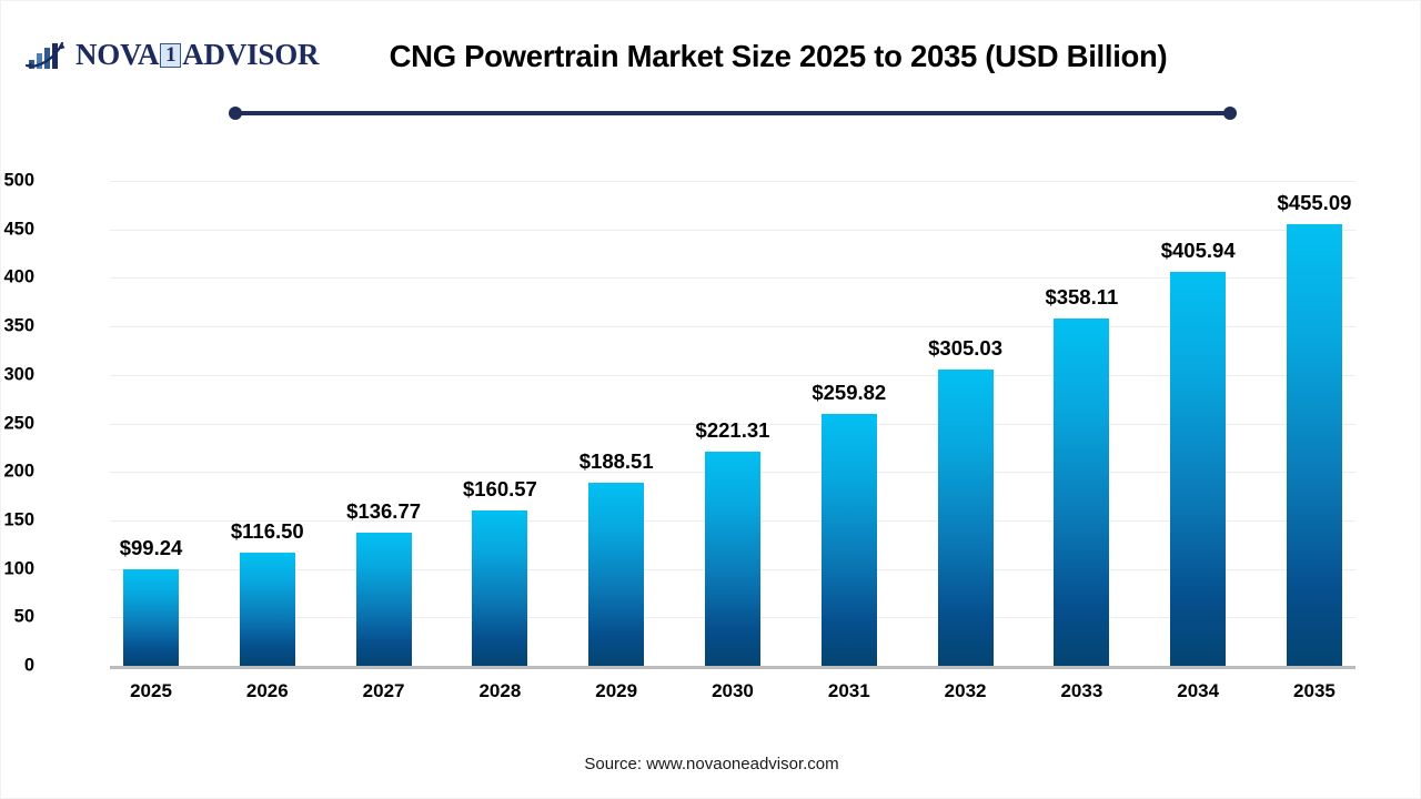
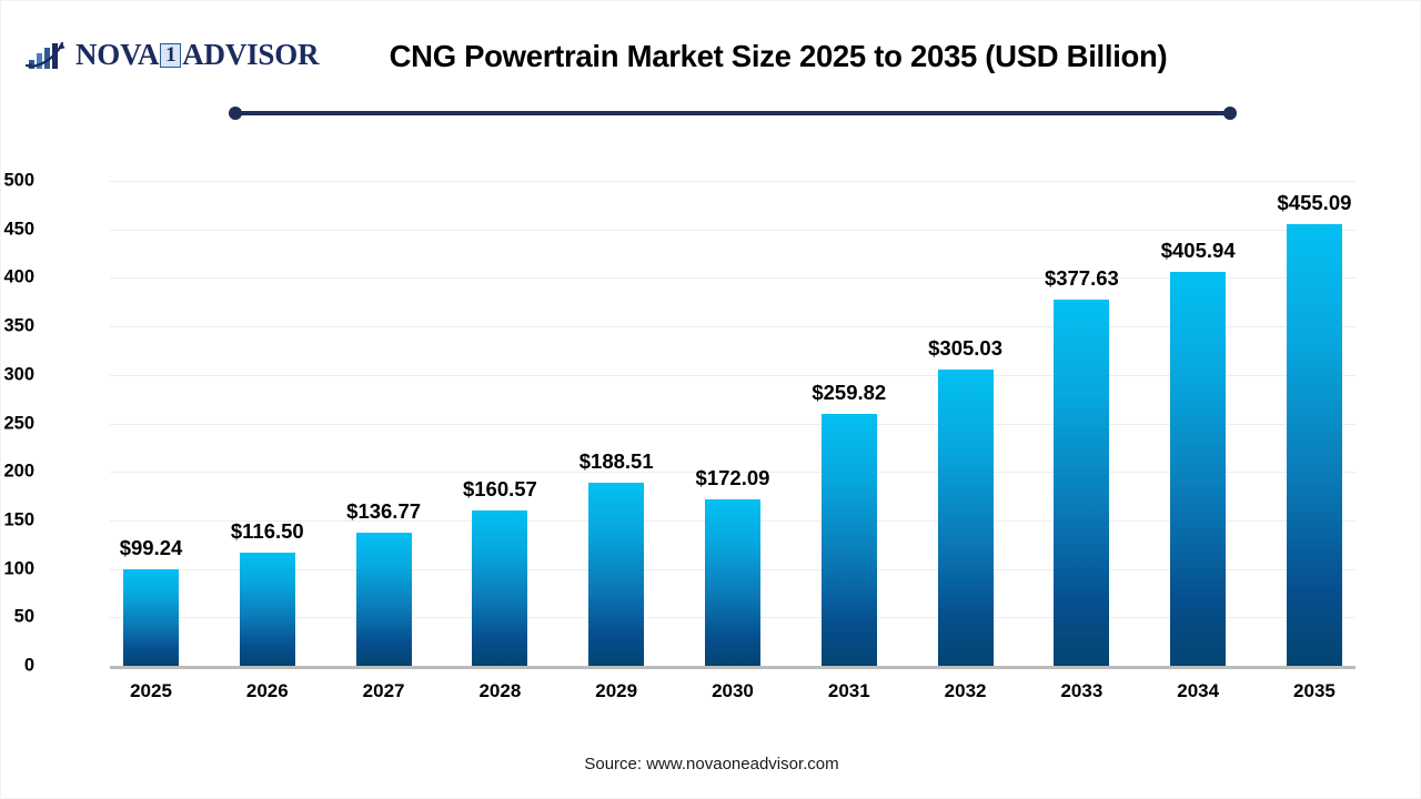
2030: $221.31 -> $172.09
2033: $358.11 -> $377.63
